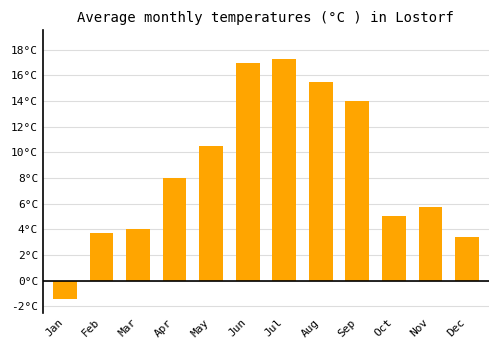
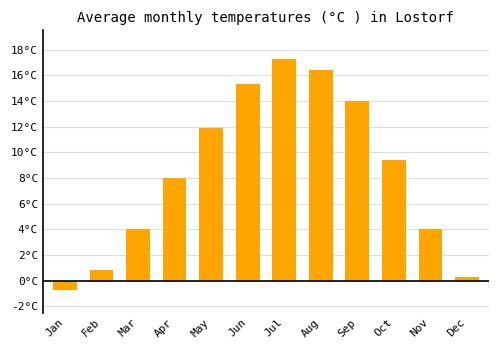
Jan: -1.4°C -> -0.7°C
Feb: 3.7°C -> 0.8°C
May: 10.5°C -> 11.9°C
Jun: 17.0°C -> 15.3°C
Aug: 15.5°C -> 16.4°C
Oct: 5.0°C -> 9.4°C
Nov: 5.7°C -> 4.0°C
Dec: 3.4°C -> 0.3°C
